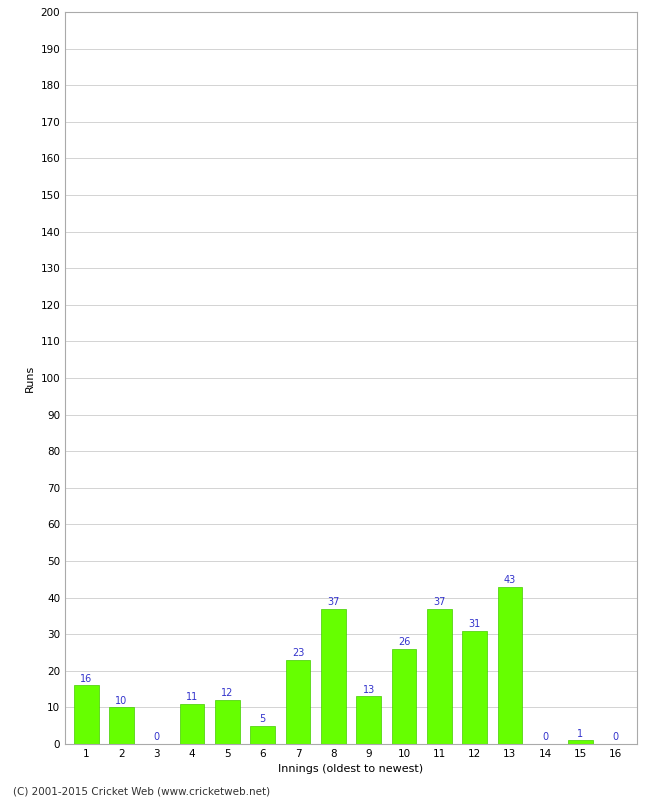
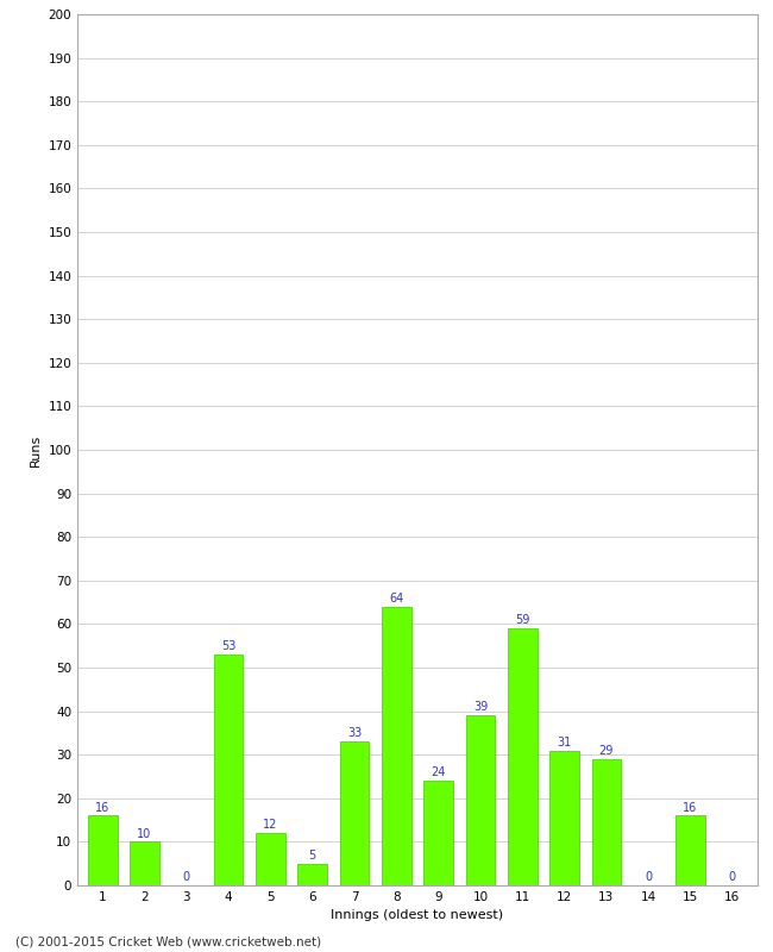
4: 11 -> 53
7: 23 -> 33
8: 37 -> 64
9: 13 -> 24
10: 26 -> 39
11: 37 -> 59
13: 43 -> 29
15: 1 -> 16
